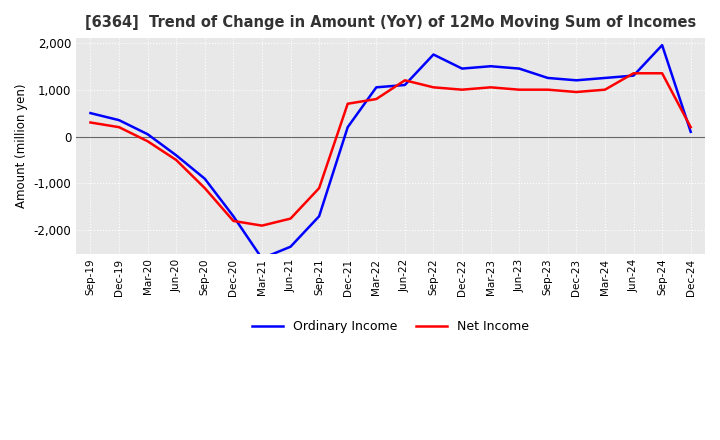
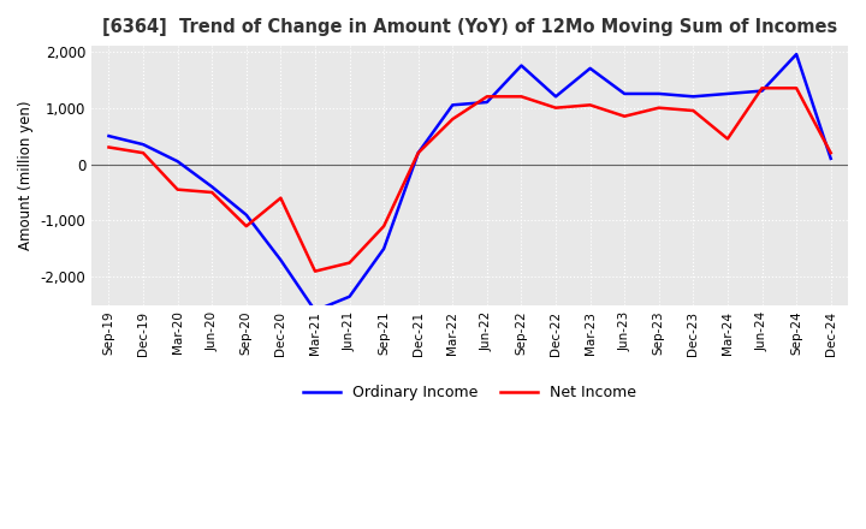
Net Income/Mar-20: -100 -> -450
Net Income/Dec-20: -1,800 -> -600
Ordinary Income/Sep-21: -1,700 -> -1,500
Net Income/Dec-21: 700 -> 200
Net Income/Sep-22: 1,050 -> 1,200
Ordinary Income/Dec-22: 1,450 -> 1,200
Ordinary Income/Mar-23: 1,500 -> 1,700
Ordinary Income/Jun-23: 1,450 -> 1,250
Net Income/Jun-23: 1,000 -> 850
Net Income/Mar-24: 1,000 -> 450
